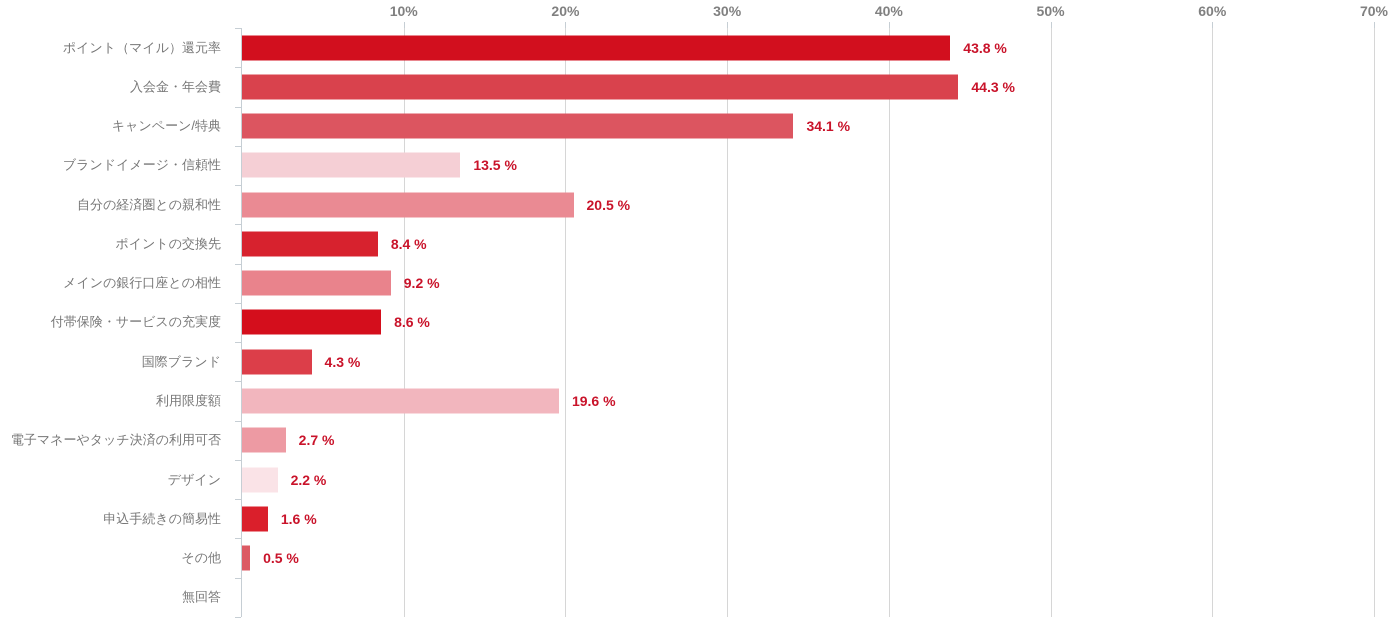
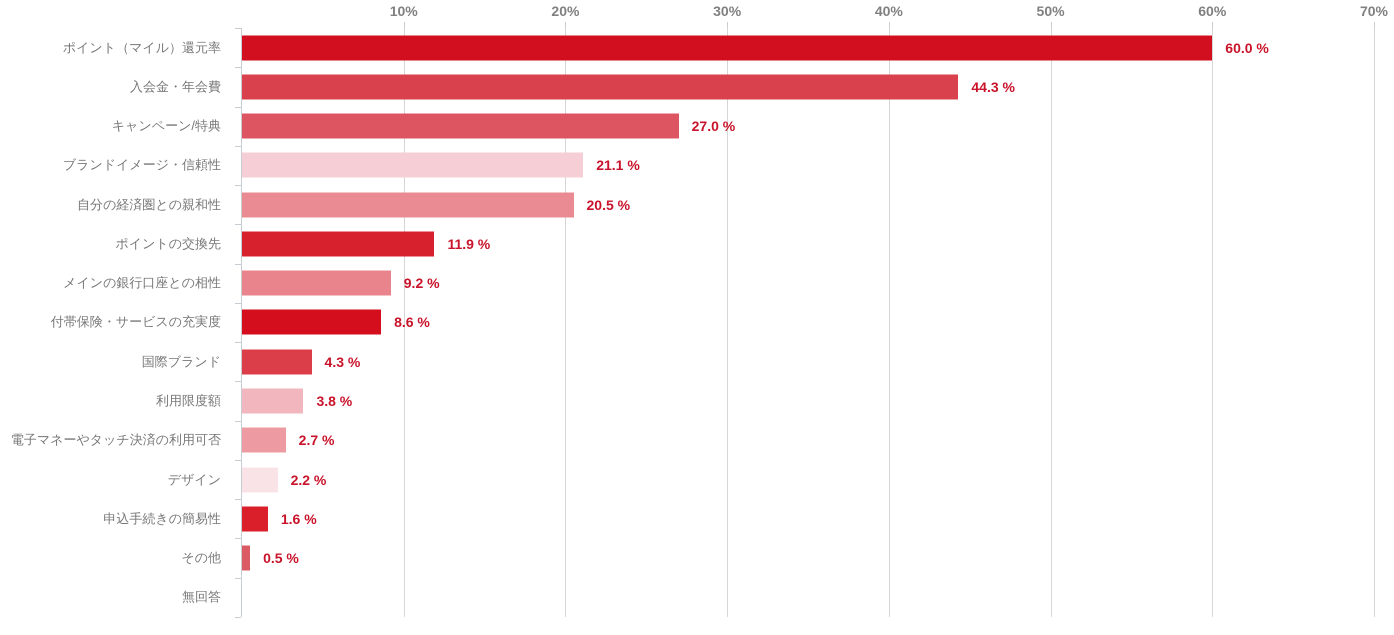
ポイント（マイル）還元率: 43.8 -> 60.0
キャンペーン/特典: 34.1 -> 27.0
ブランドイメージ・信頼性: 13.5 -> 21.1
ポイントの交換先: 8.4 -> 11.9
利用限度額: 19.6 -> 3.8
